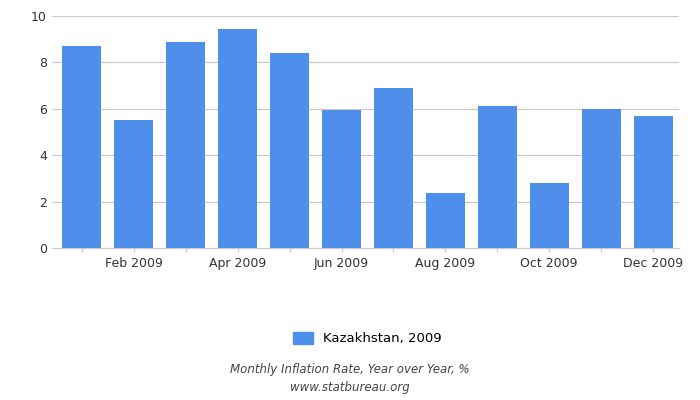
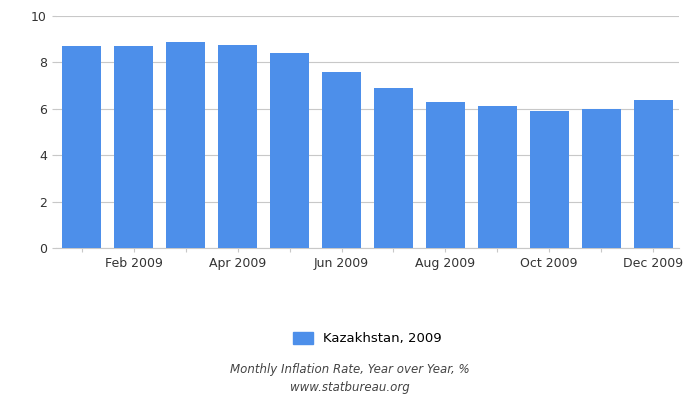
Feb 2009: 5.50 -> 8.70
Apr 2009: 9.45 -> 8.75
Jun 2009: 5.95 -> 7.60
Aug 2009: 2.35 -> 6.30
Oct 2009: 2.80 -> 5.90
Dec 2009: 5.70 -> 6.40
